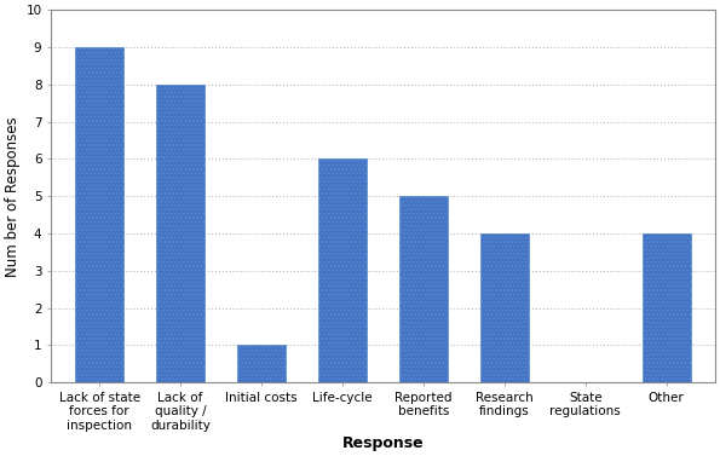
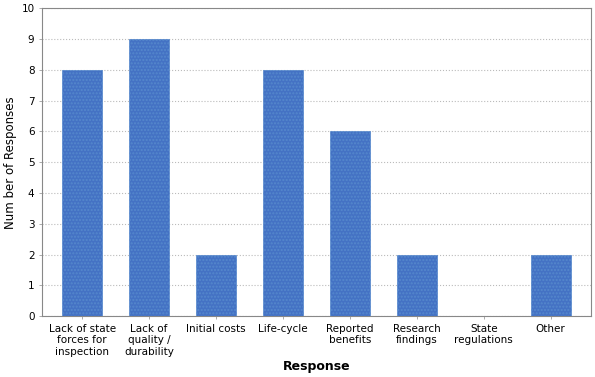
Lack of state forces for inspection: 9 -> 8
Lack of quality / durability: 8 -> 9
Initial costs: 1 -> 2
Life-cycle: 6 -> 8
Reported benefits: 5 -> 6
Research findings: 4 -> 2
Other: 4 -> 2
